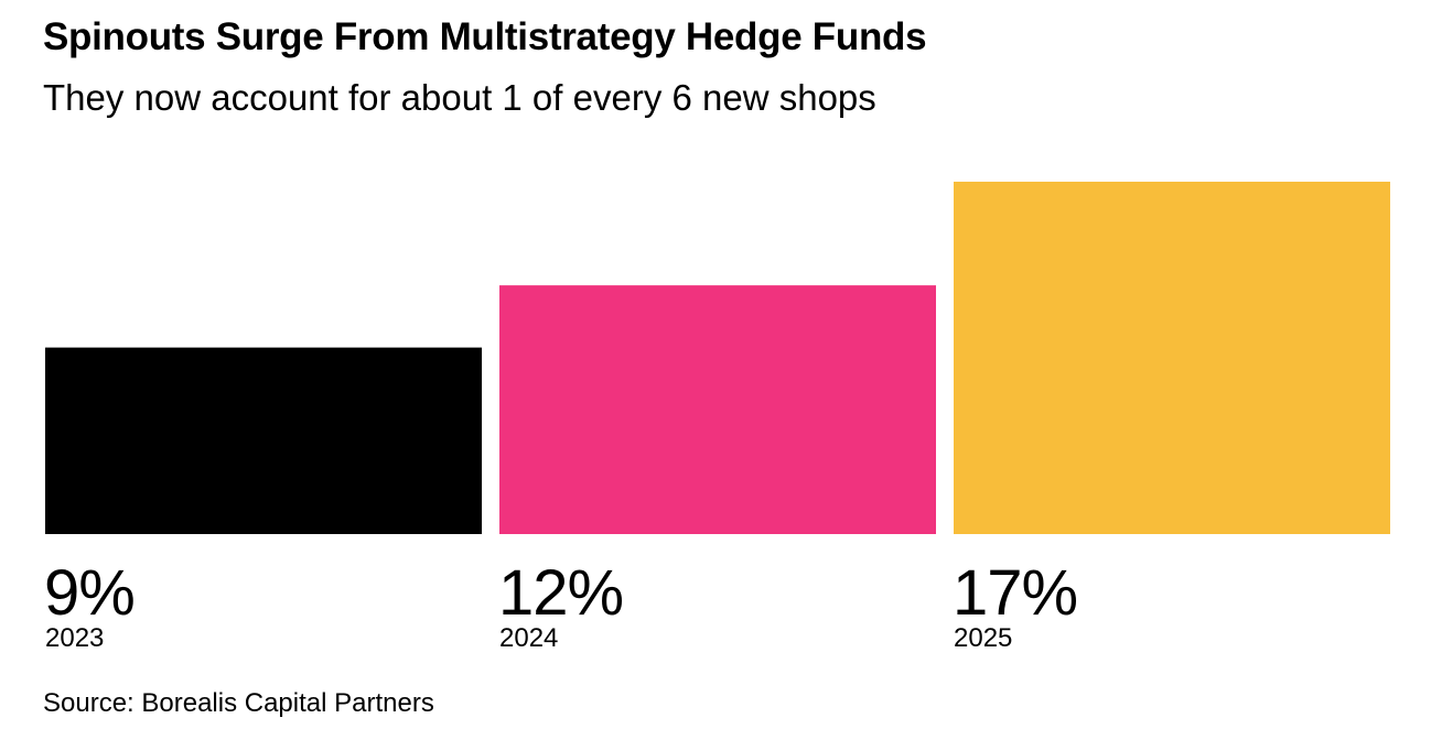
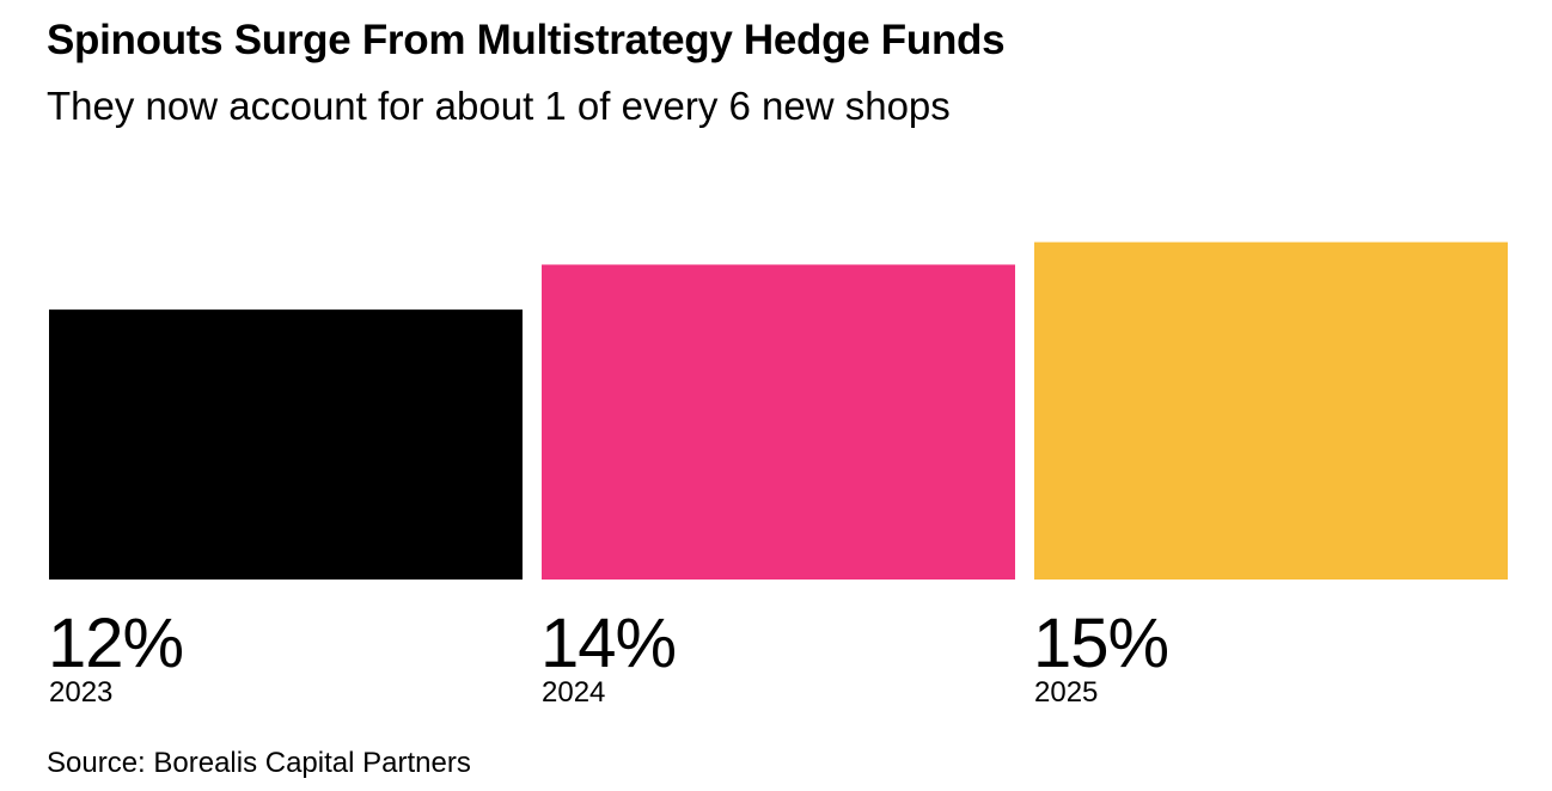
2023: 9% -> 12%
2024: 12% -> 14%
2025: 17% -> 15%
